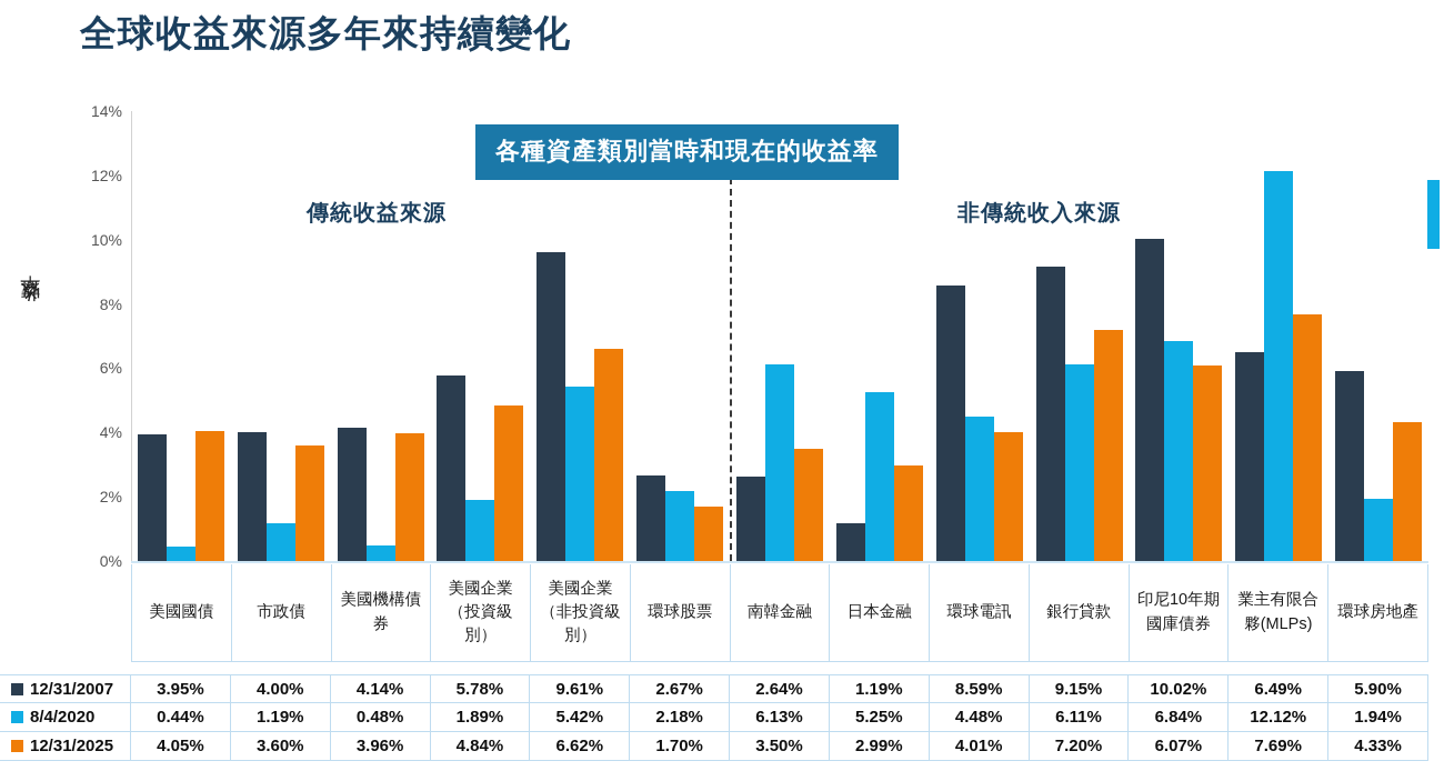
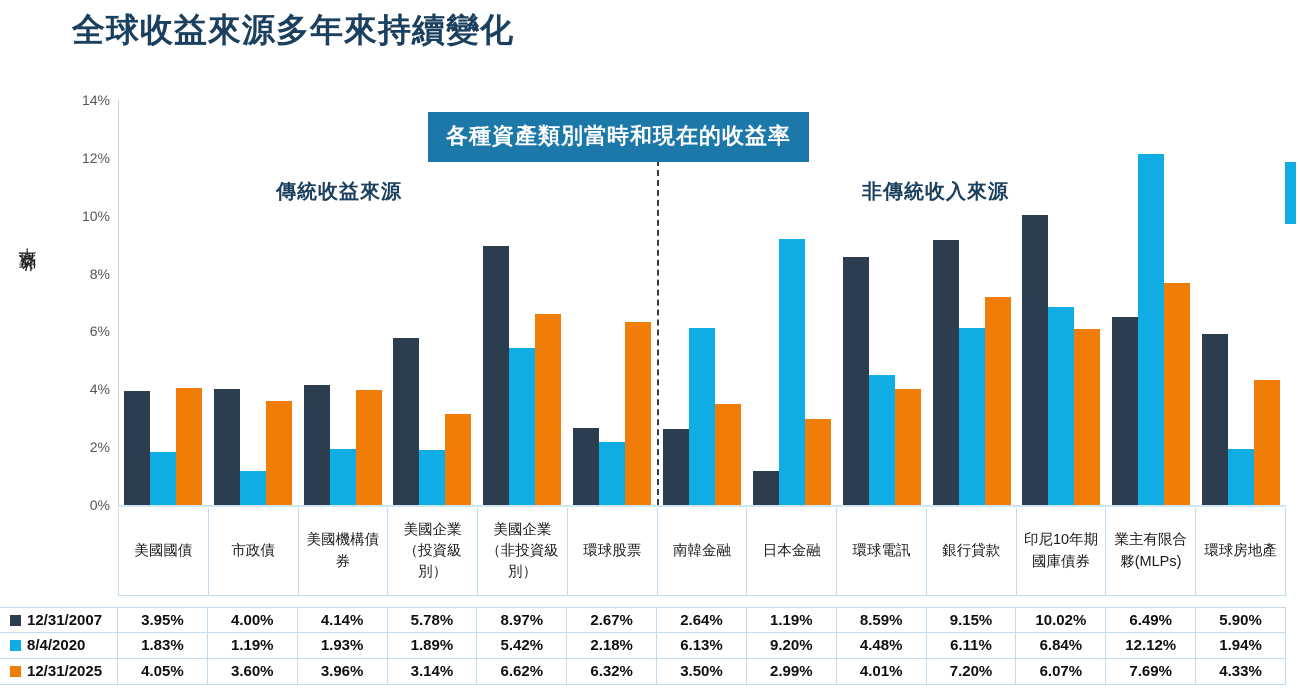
8/4/2020/美國國債: 0.44% -> 1.83%
8/4/2020/美國機構債券: 0.48% -> 1.93%
12/31/2025/美國企業（投資級別）: 4.84% -> 3.14%
12/31/2007/美國企業（非投資級別）: 9.61% -> 8.97%
12/31/2025/環球股票: 1.70% -> 6.32%
8/4/2020/日本金融: 5.25% -> 9.20%
